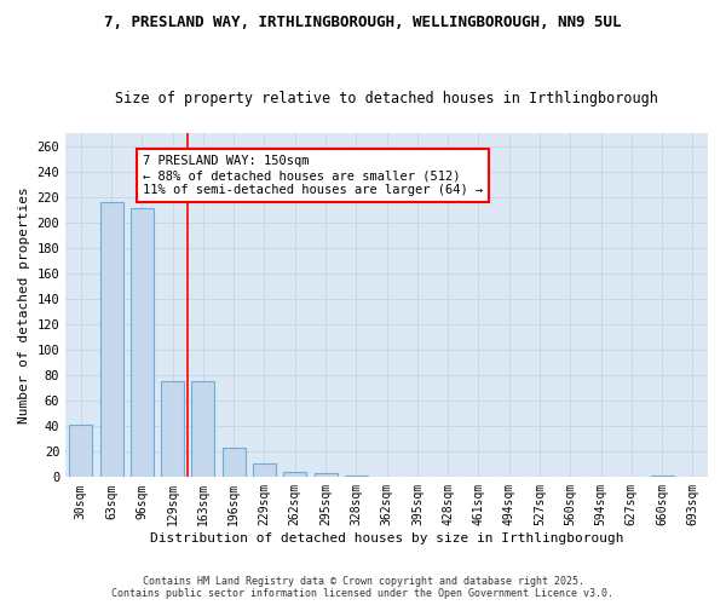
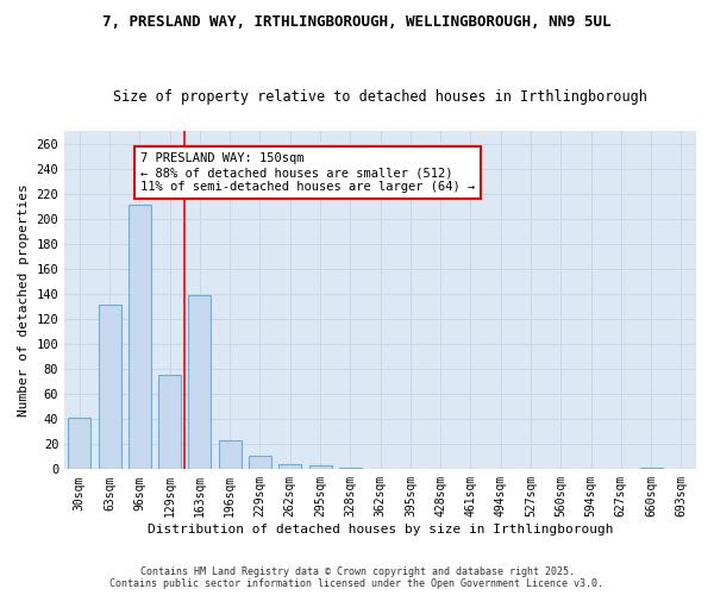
63sqm: 216 -> 131
163sqm: 75 -> 139
